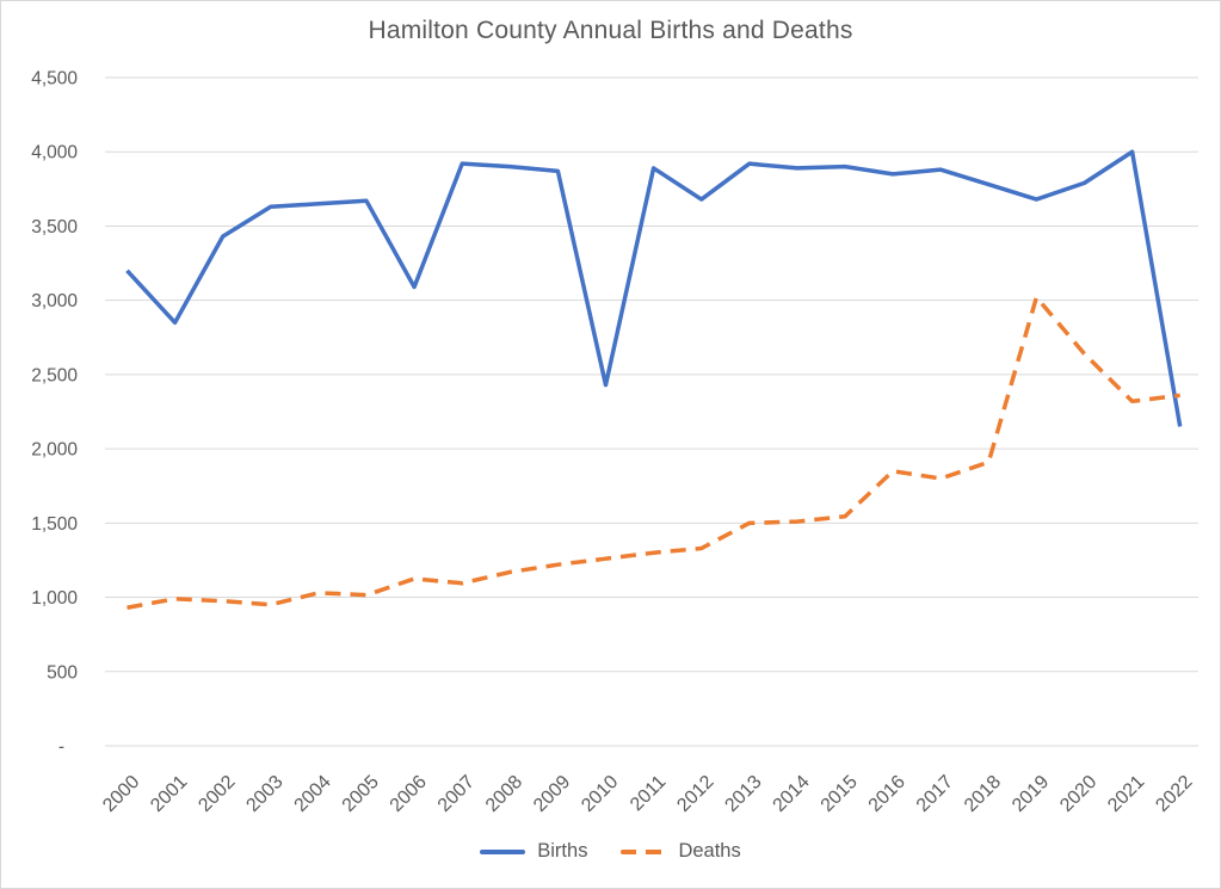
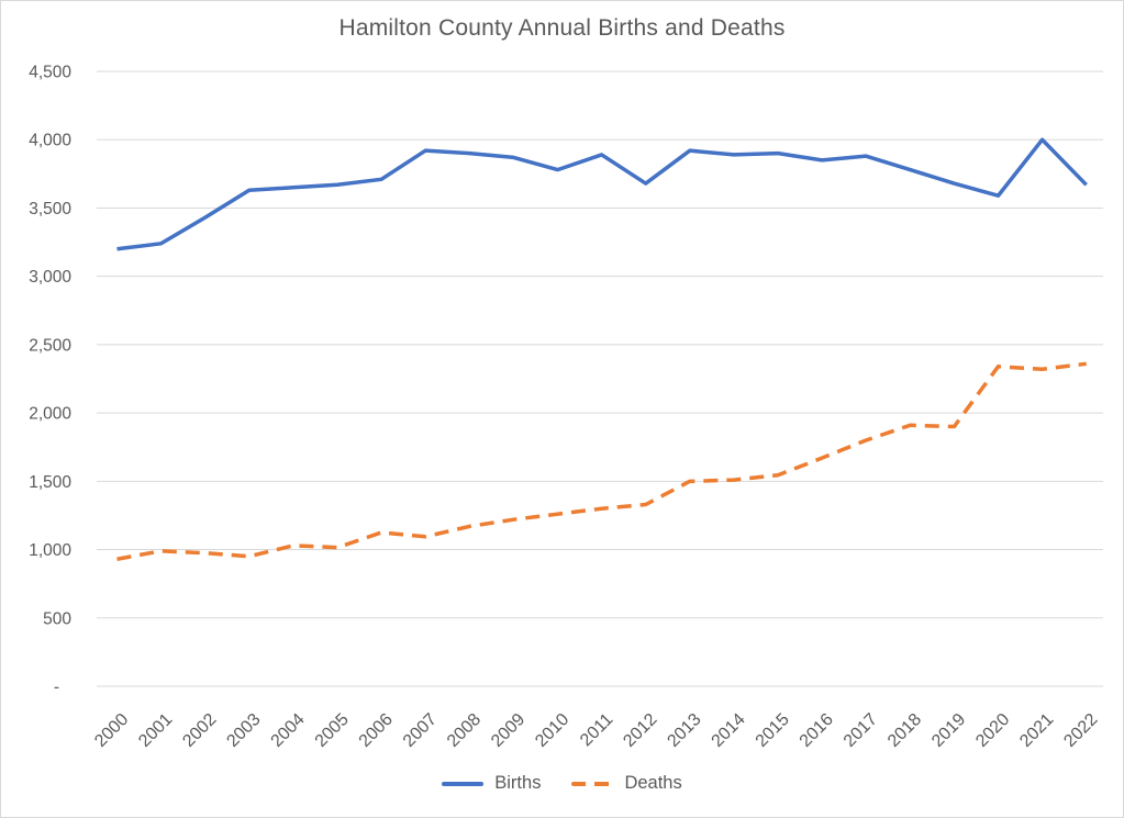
Births/2001: 2850 -> 3240
Births/2006: 3090 -> 3710
Births/2010: 2430 -> 3780
Deaths/2016: 1850 -> 1670
Deaths/2019: 3020 -> 1900
Births/2020: 3790 -> 3590
Deaths/2020: 2640 -> 2340
Births/2022: 2150 -> 3670
